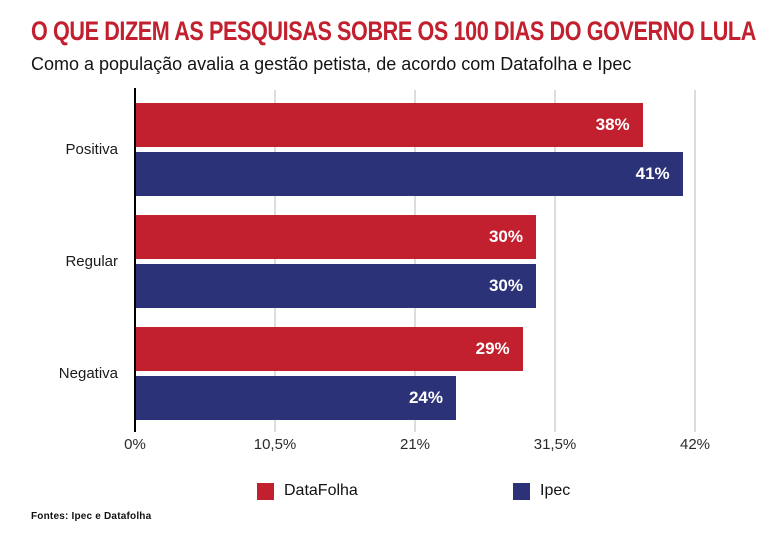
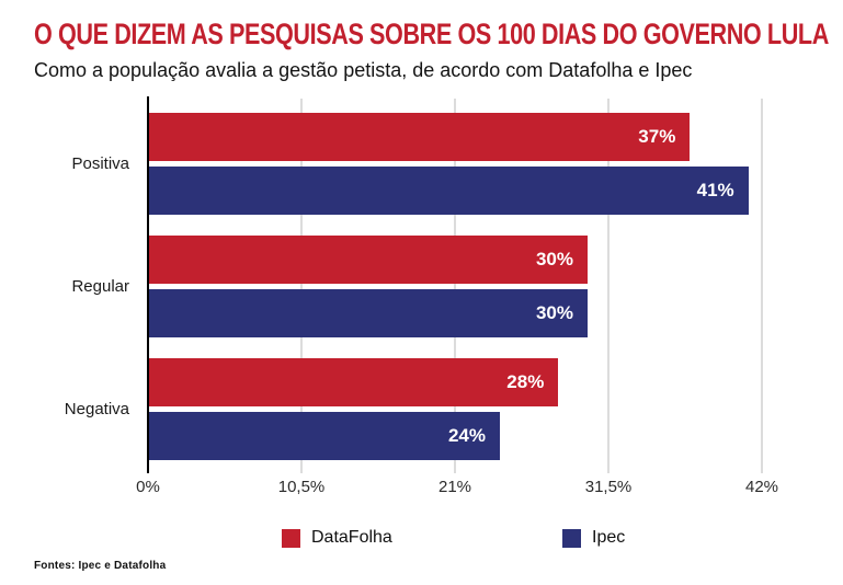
DataFolha/Positiva: 38% -> 37%
DataFolha/Negativa: 29% -> 28%
